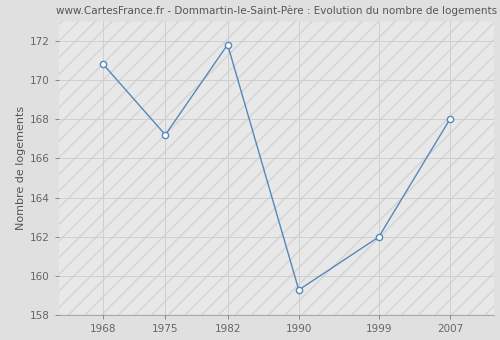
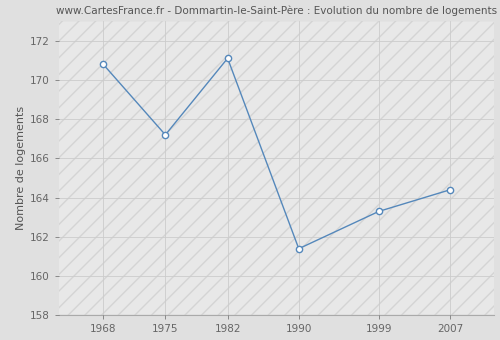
1982: 171.8 -> 171.1
1990: 159.3 -> 161.4
1999: 162.0 -> 163.3
2007: 168.0 -> 164.4
